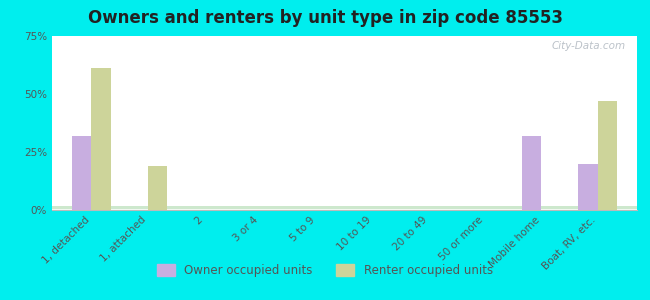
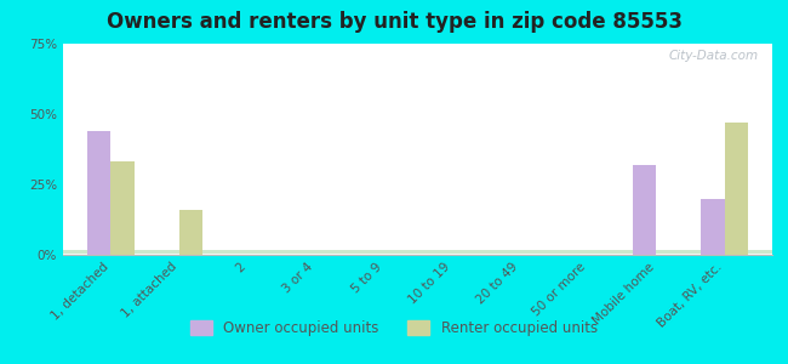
Owner occupied units/1, detached: 32% -> 44%
Renter occupied units/1, detached: 61% -> 33%
Renter occupied units/1, attached: 19% -> 16%
